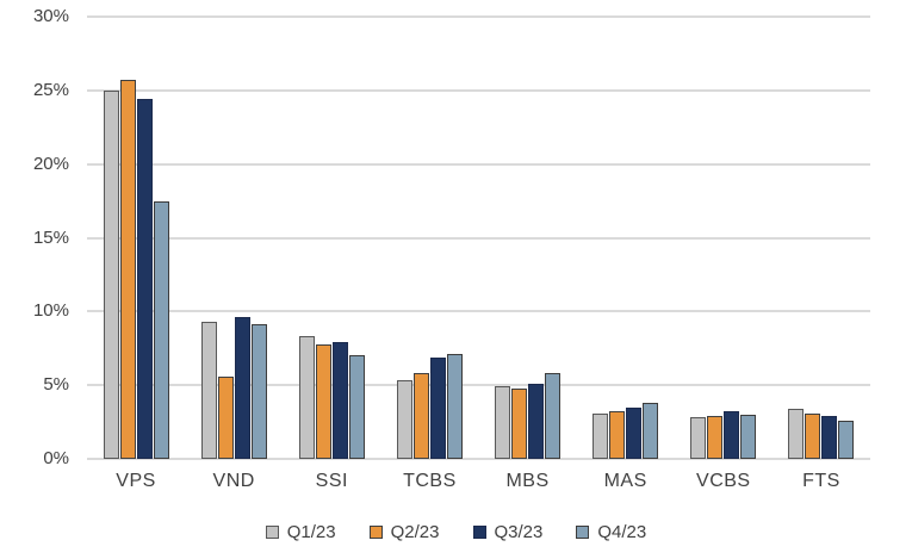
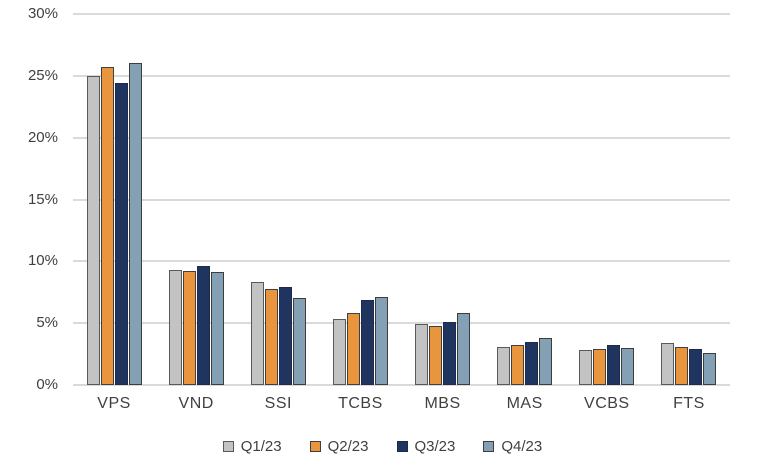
Q4/23/VPS: 17.5% -> 26.0%
Q2/23/VND: 5.6% -> 9.2%
